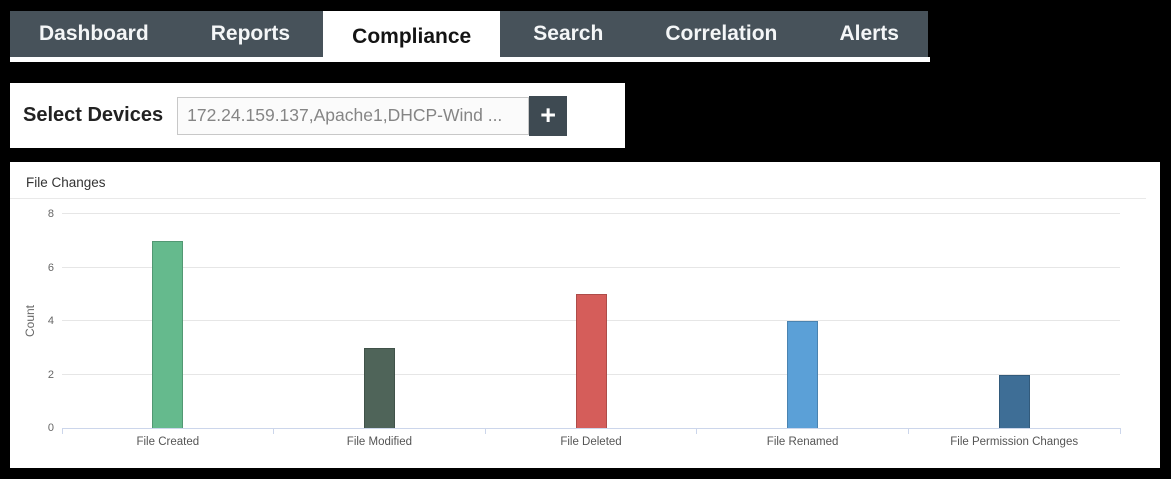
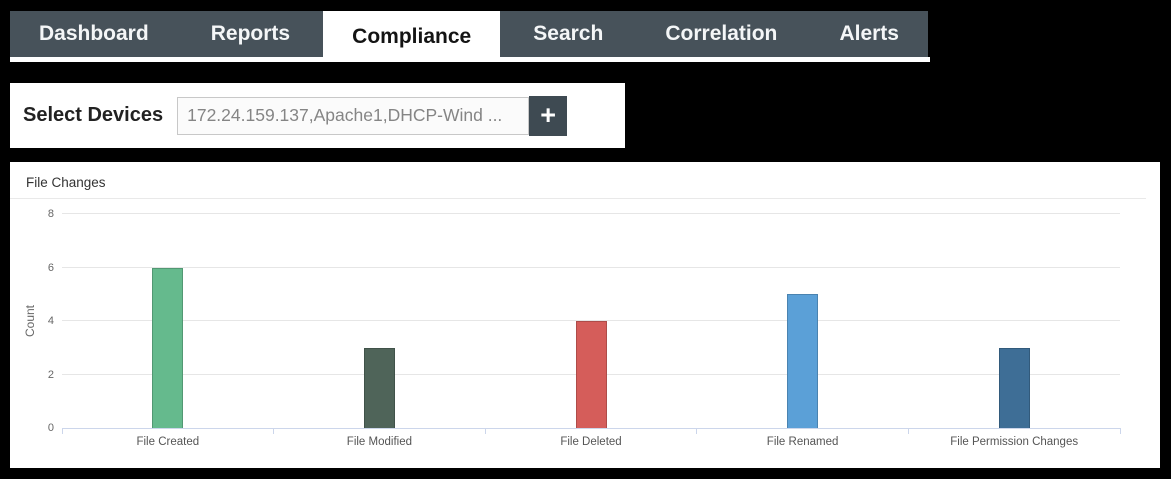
File Created: 7 -> 6
File Deleted: 5 -> 4
File Renamed: 4 -> 5
File Permission Changes: 2 -> 3
